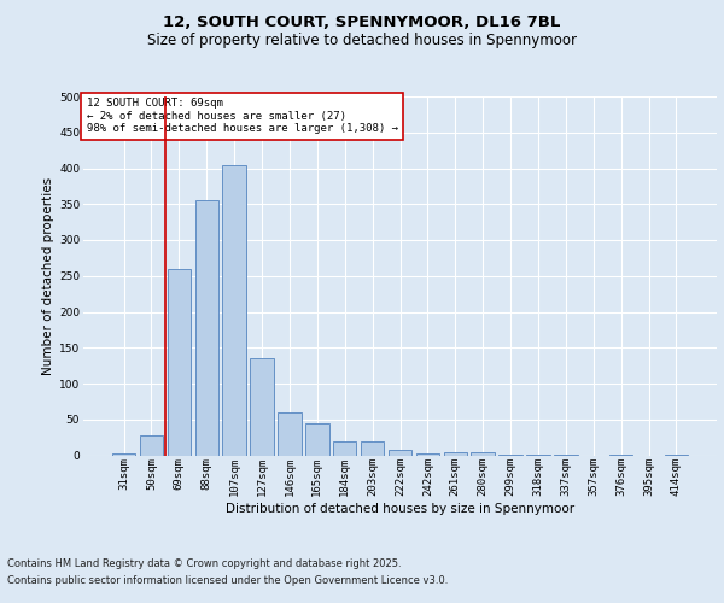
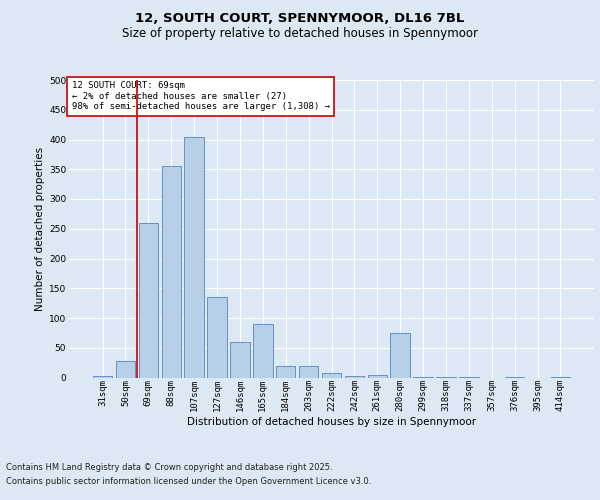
165sqm: 45 -> 90
280sqm: 5 -> 74
